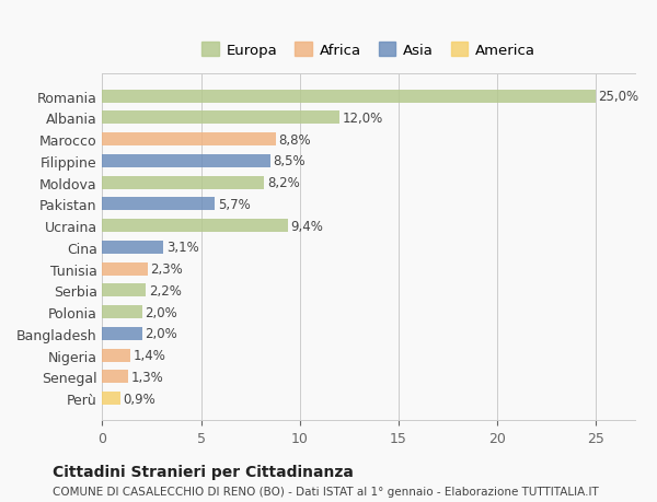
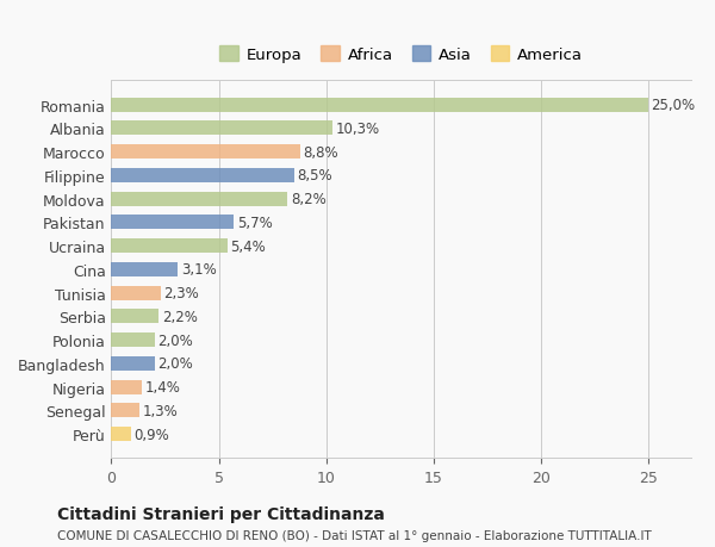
Albania: 12,0% -> 10,3%
Ucraina: 9,4% -> 5,4%
